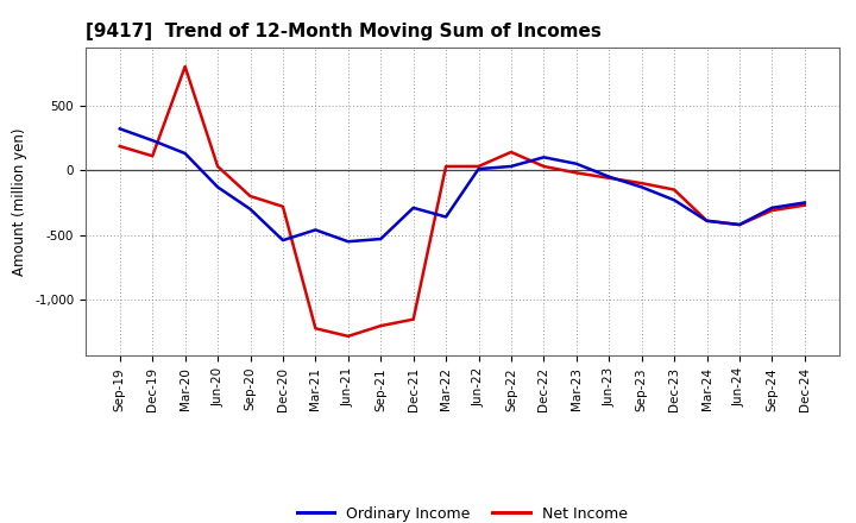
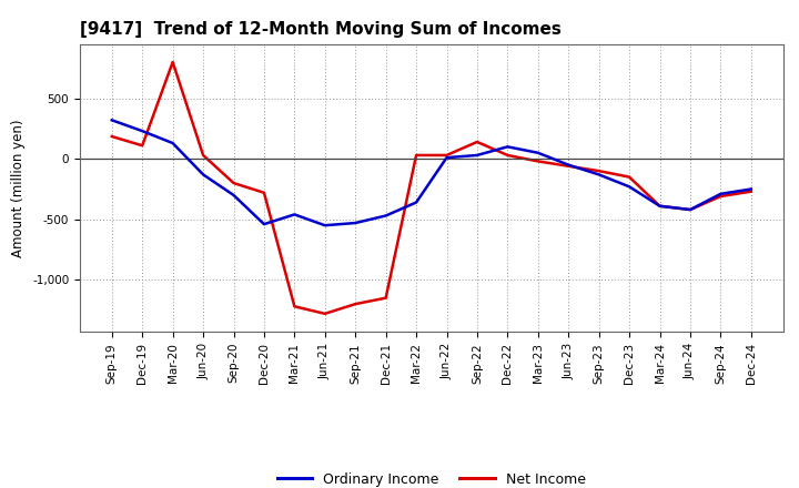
Ordinary Income/Dec-21: -290 -> -470
